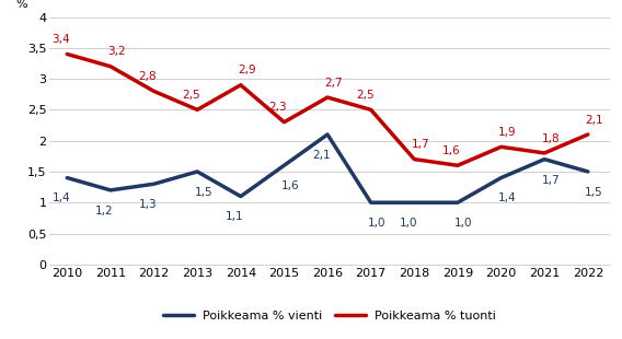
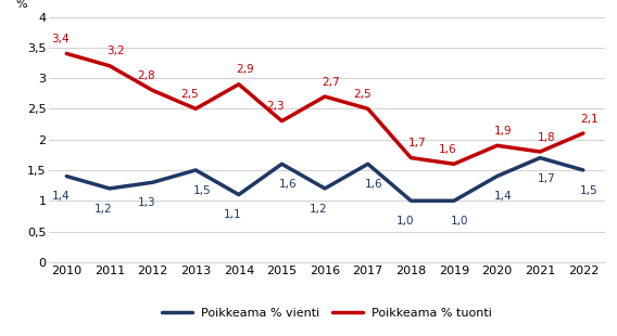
Poikkeama % vienti/2016: 2,1 -> 1,2
Poikkeama % vienti/2017: 1,0 -> 1,6
